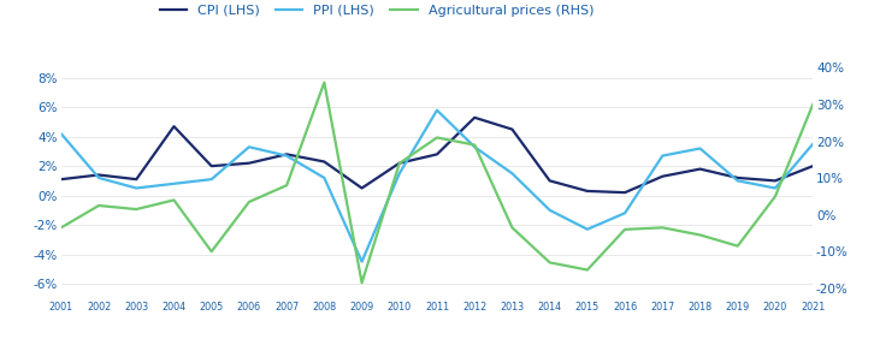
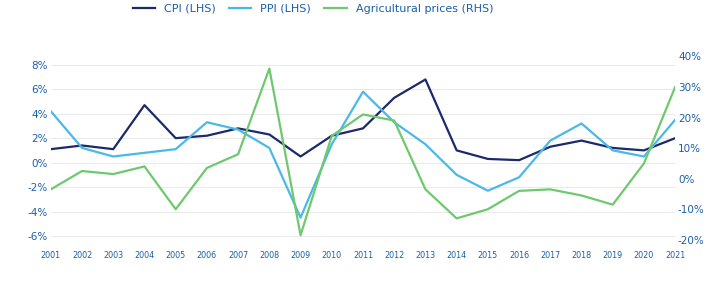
CPI (LHS)/2013: 4.5% -> 6.8%
Agricultural prices (RHS)/2015: -15.0% -> -10.0%
PPI (LHS)/2017: 2.7% -> 1.8%
